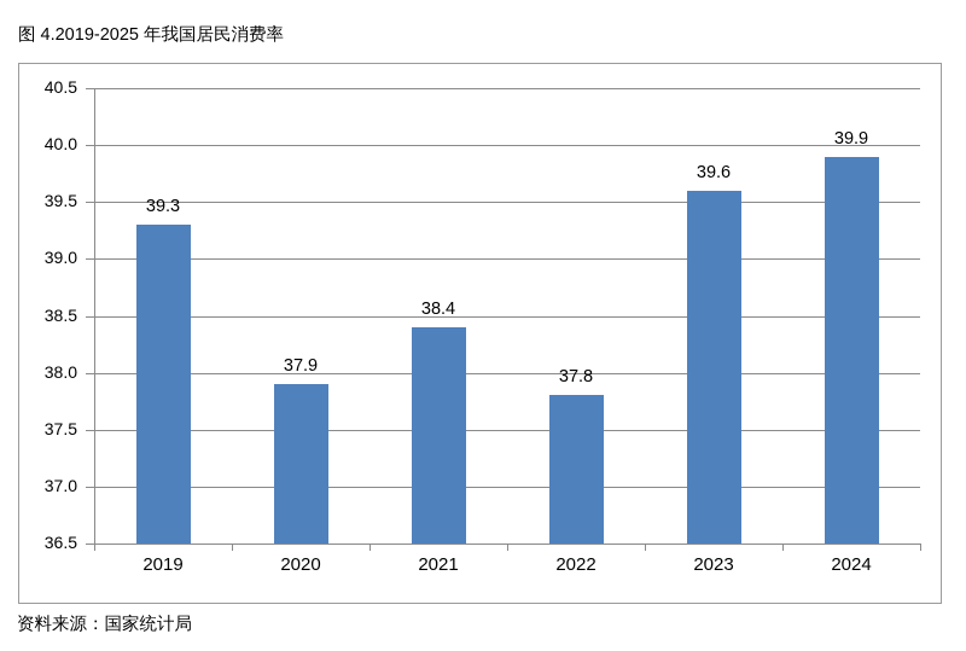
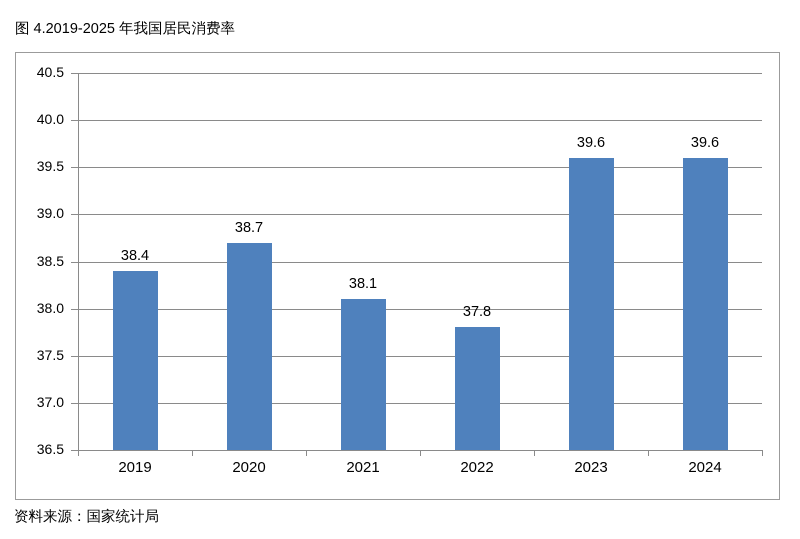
2019: 39.3 -> 38.4
2020: 37.9 -> 38.7
2021: 38.4 -> 38.1
2024: 39.9 -> 39.6
